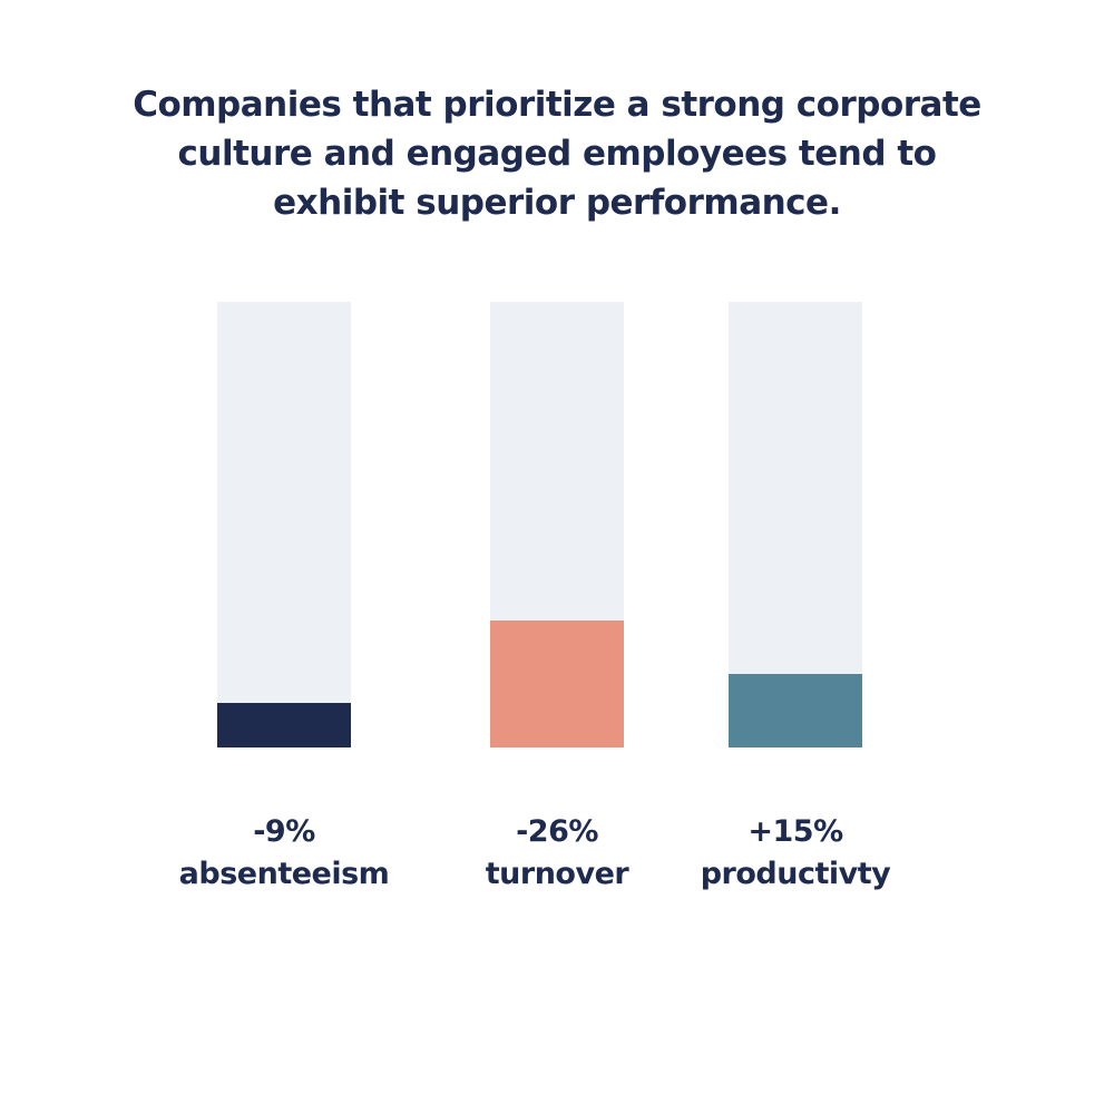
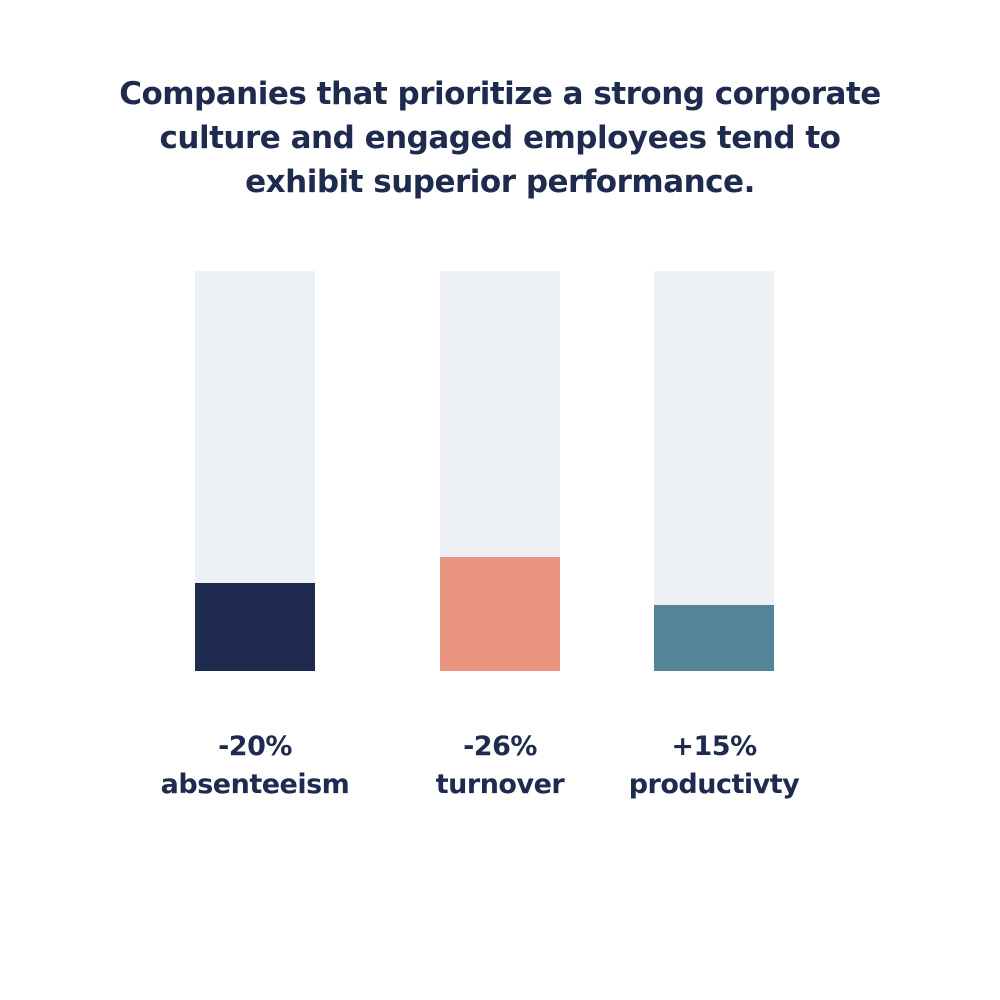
absenteeism: -9% -> -20%
